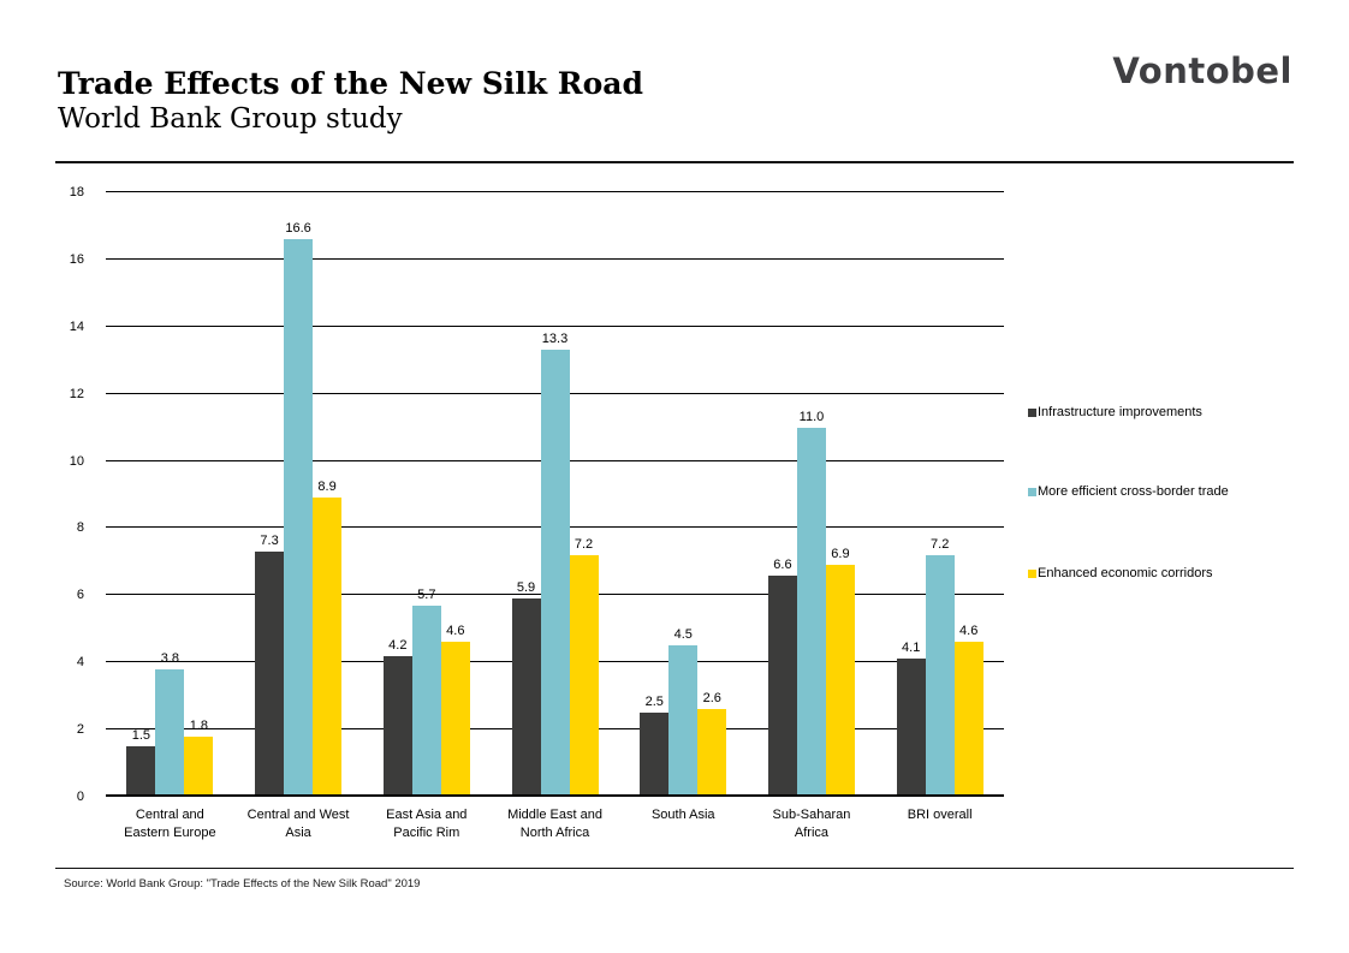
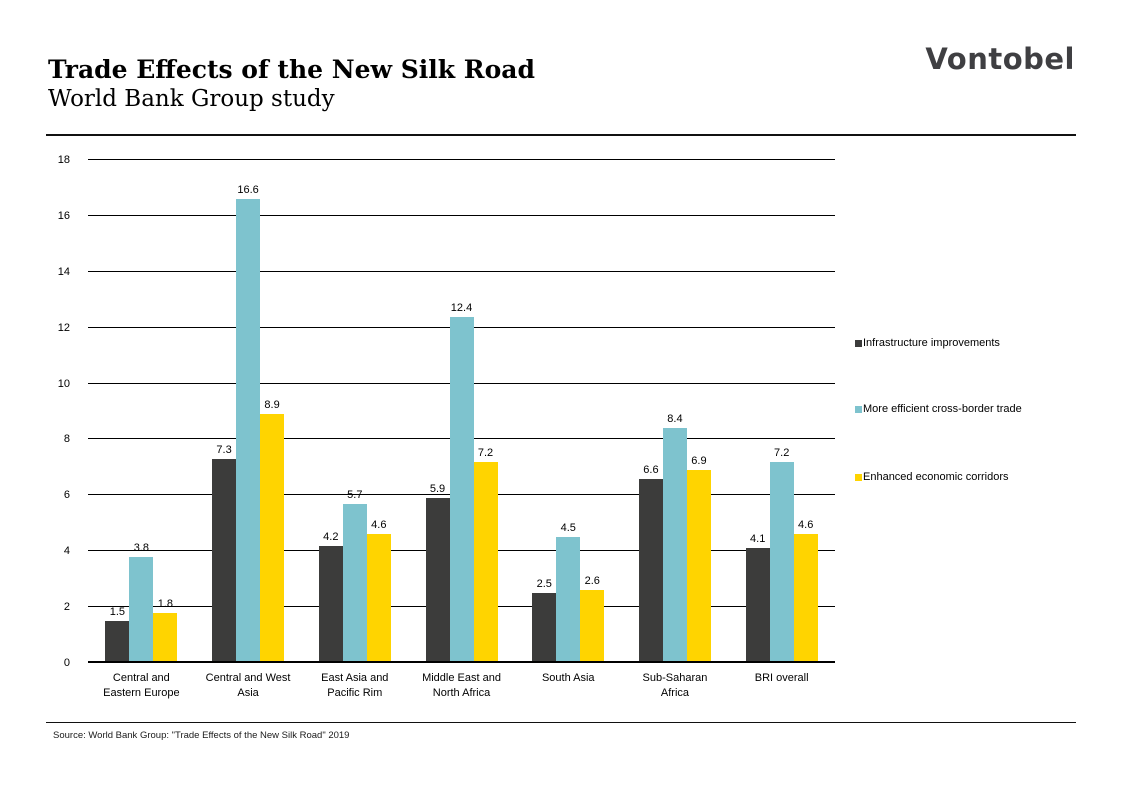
More efficient cross-border trade/Middle East and North Africa: 13.3 -> 12.4
More efficient cross-border trade/Sub-Saharan Africa: 11.0 -> 8.4
